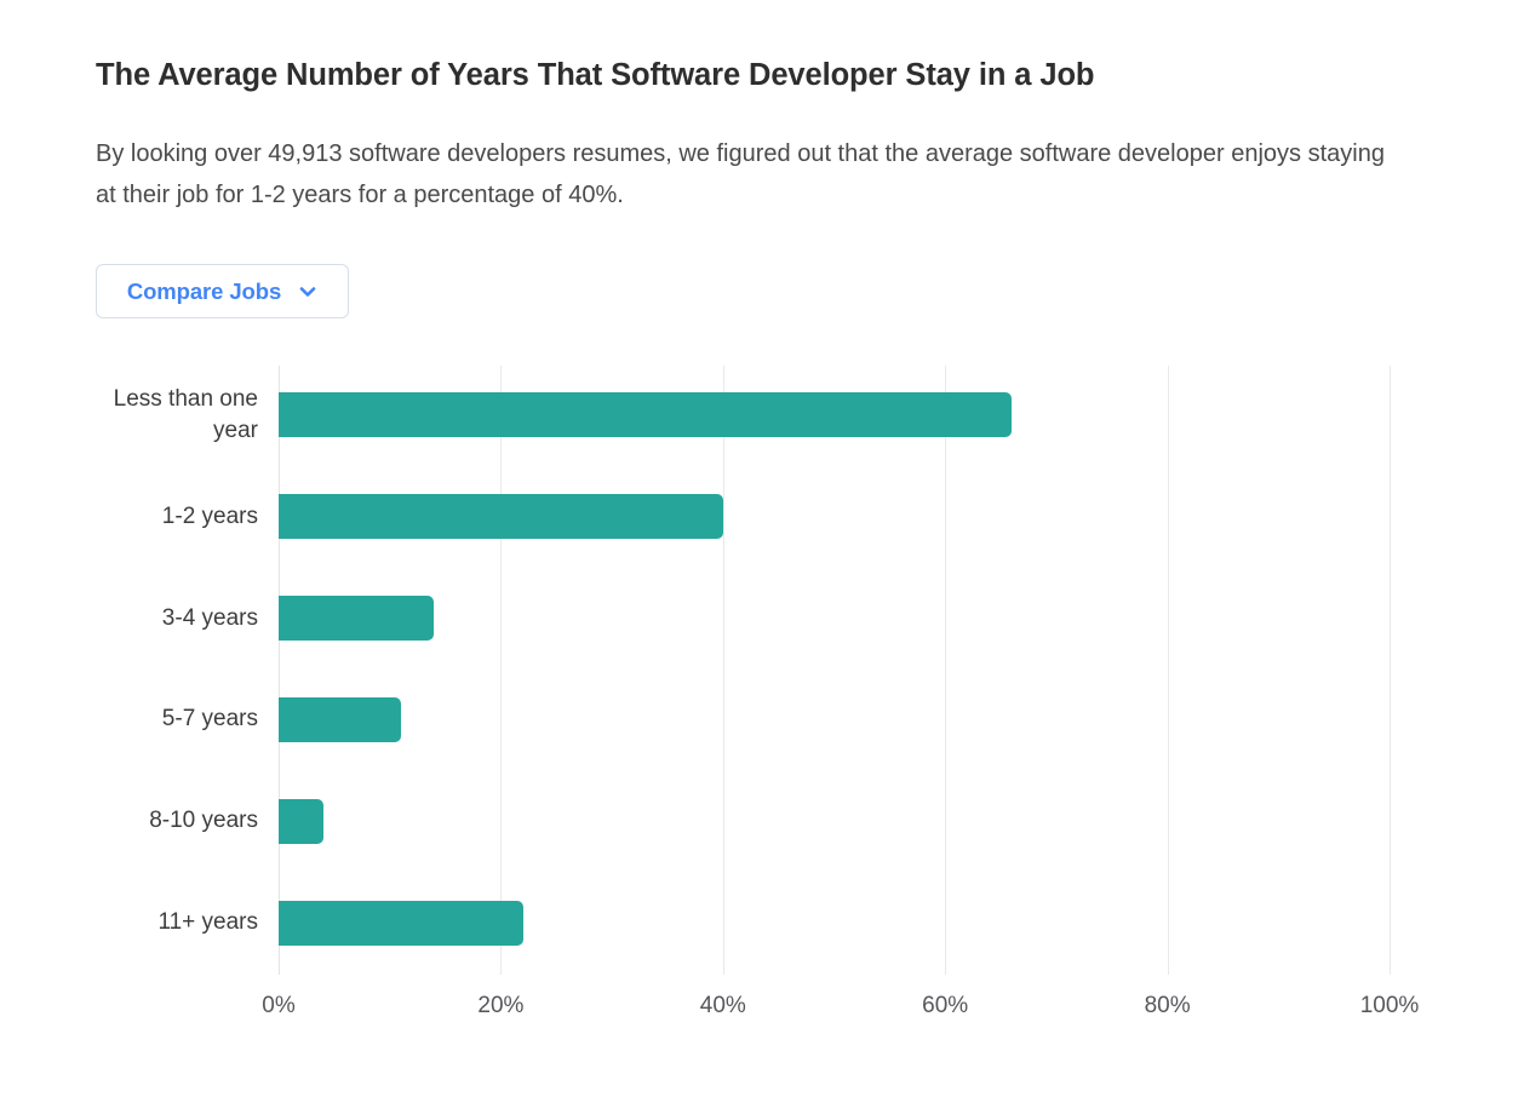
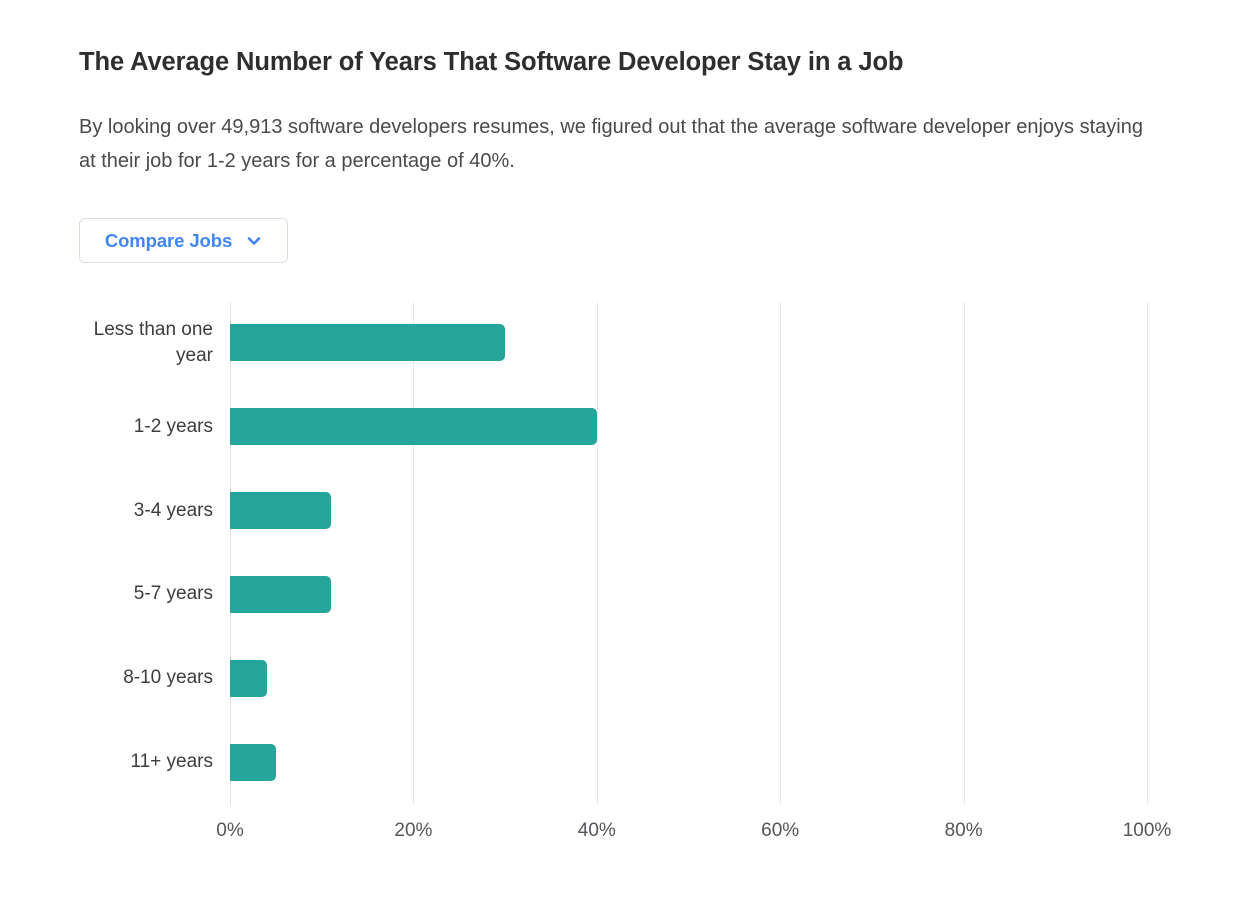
Less than one year: 66% -> 30%
3-4 years: 14% -> 11%
11+ years: 22% -> 5%
